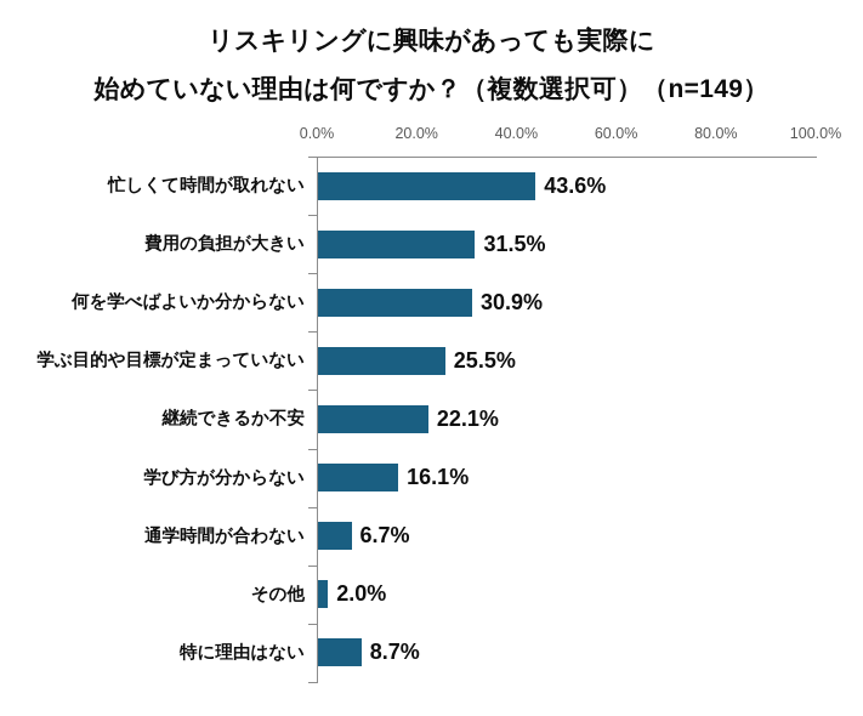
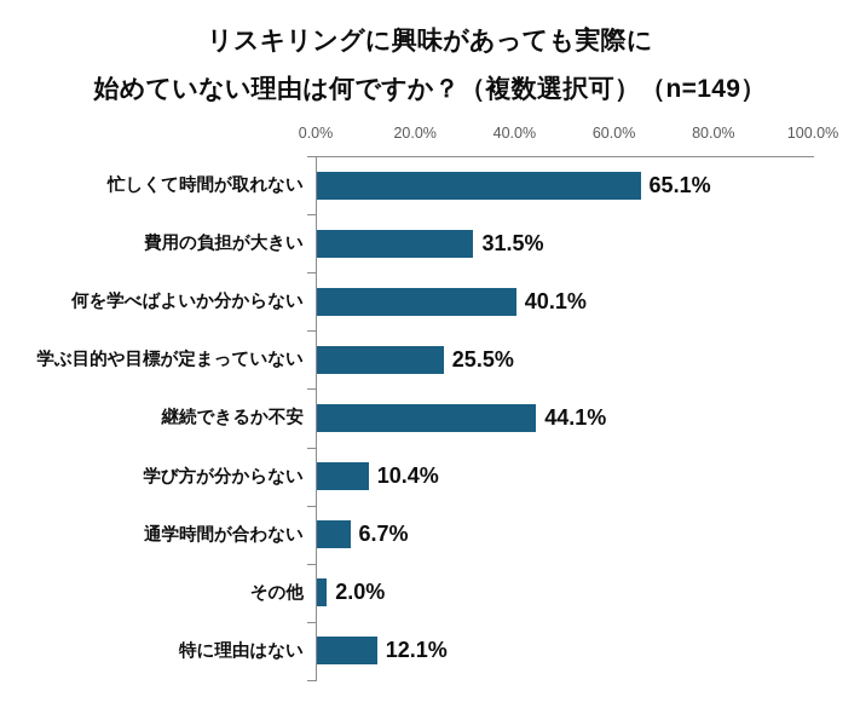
忙しくて時間が取れない: 43.6% -> 65.1%
何を学べばよいか分からない: 30.9% -> 40.1%
継続できるか不安: 22.1% -> 44.1%
学び方が分からない: 16.1% -> 10.4%
特に理由はない: 8.7% -> 12.1%
